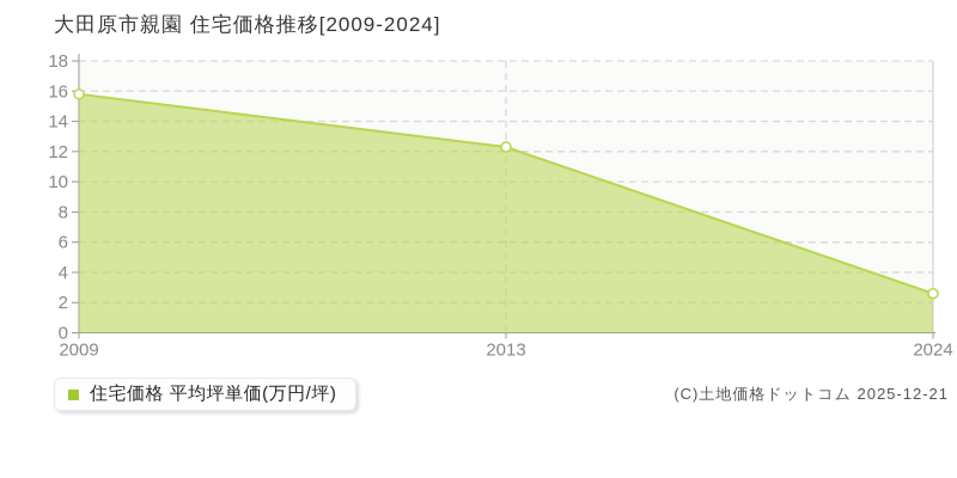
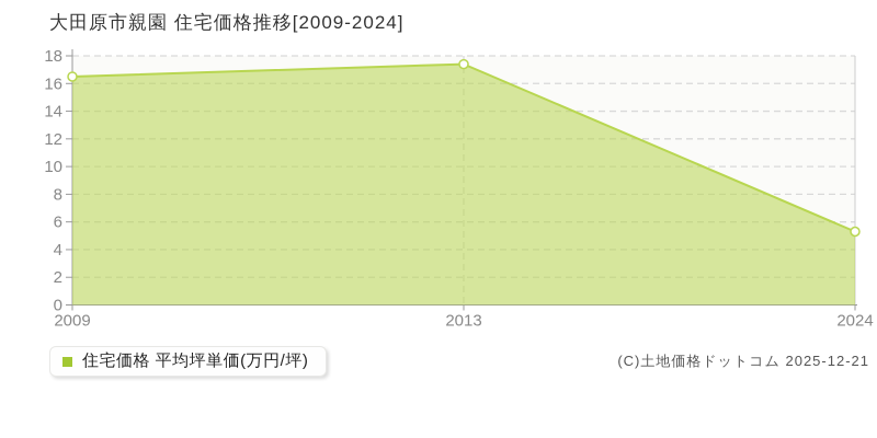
2009: 15.8 -> 16.5
2013: 12.3 -> 17.4
2024: 2.6 -> 5.3
